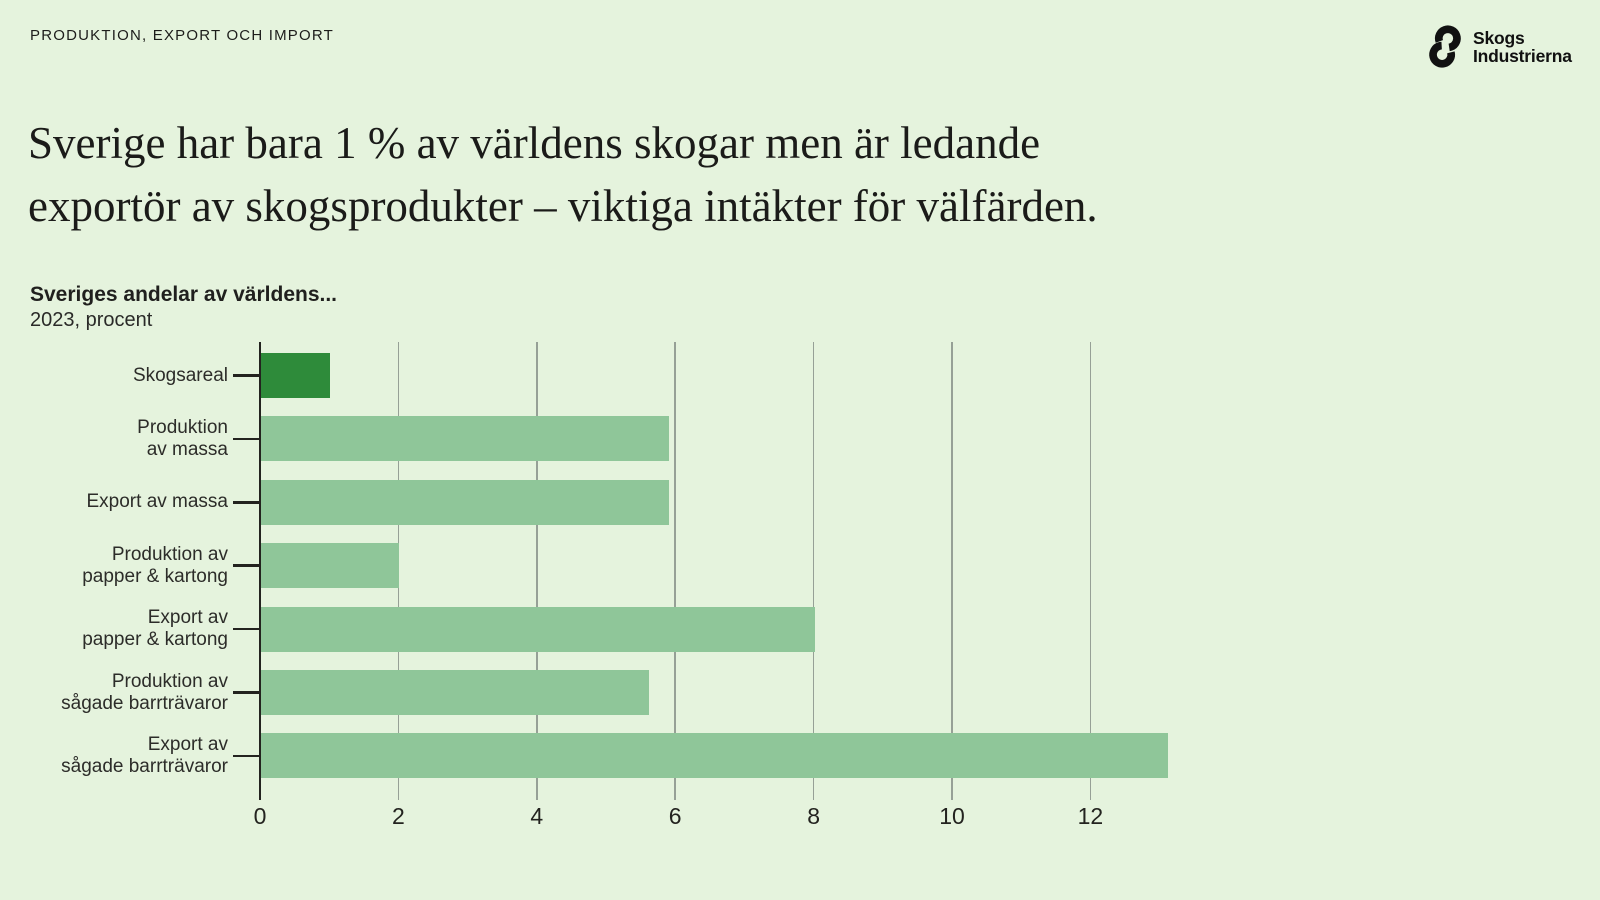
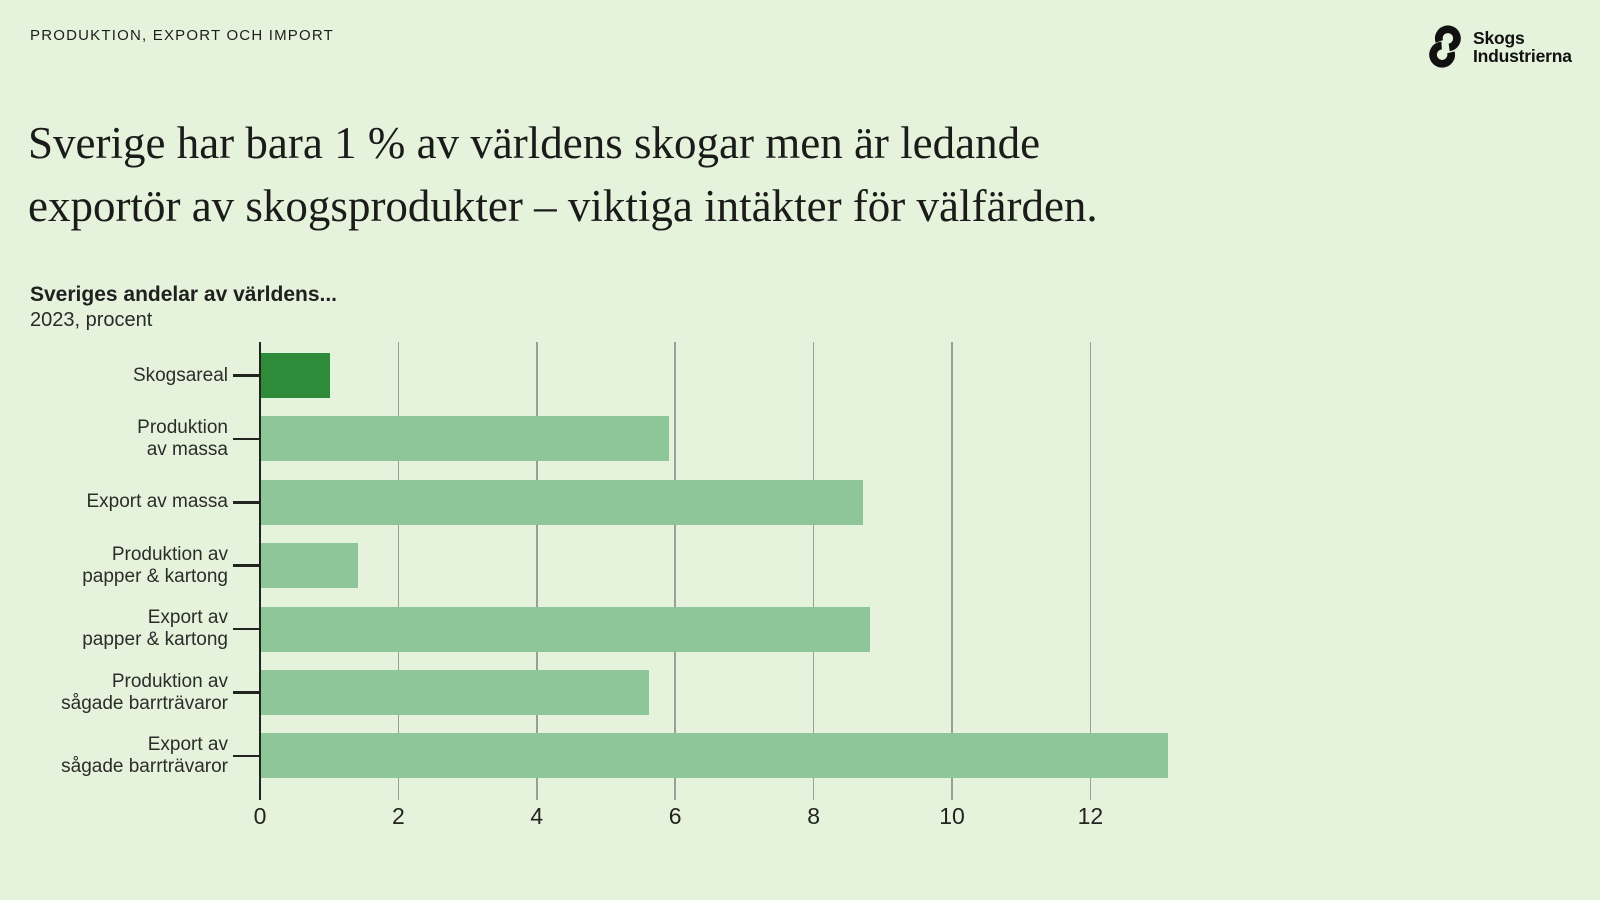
Export av massa: 5.9 -> 8.7
Produktion av papper & kartong: 2.0 -> 1.4
Export av papper & kartong: 8.0 -> 8.8
